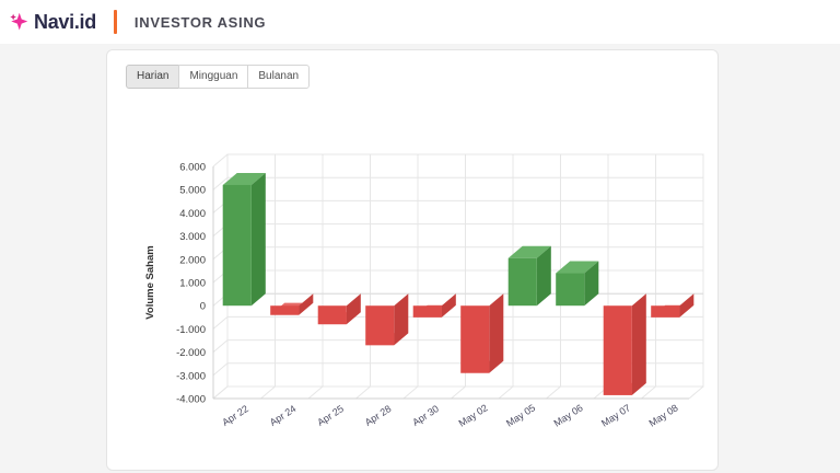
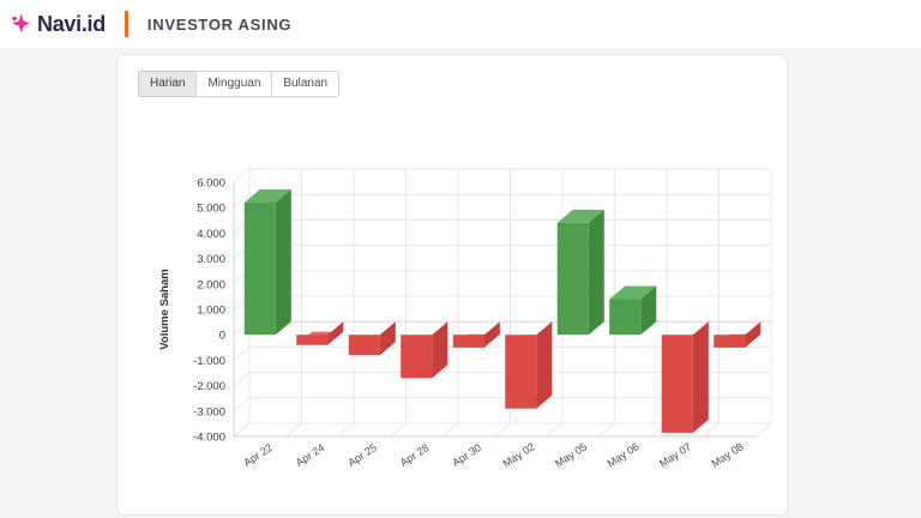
May 05: 2000 -> 4400
